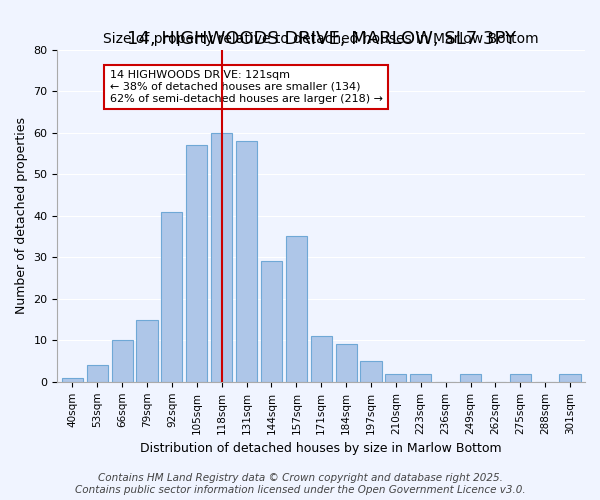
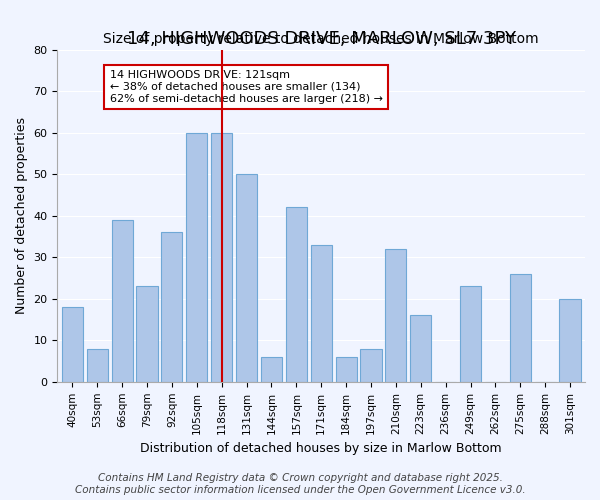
40sqm: 1 -> 18
53sqm: 4 -> 8
66sqm: 10 -> 39
79sqm: 15 -> 23
92sqm: 41 -> 36
105sqm: 57 -> 60
131sqm: 58 -> 50
144sqm: 29 -> 6
157sqm: 35 -> 42
171sqm: 11 -> 33
184sqm: 9 -> 6
197sqm: 5 -> 8
210sqm: 2 -> 32
223sqm: 2 -> 16
249sqm: 2 -> 23
275sqm: 2 -> 26
301sqm: 2 -> 20
